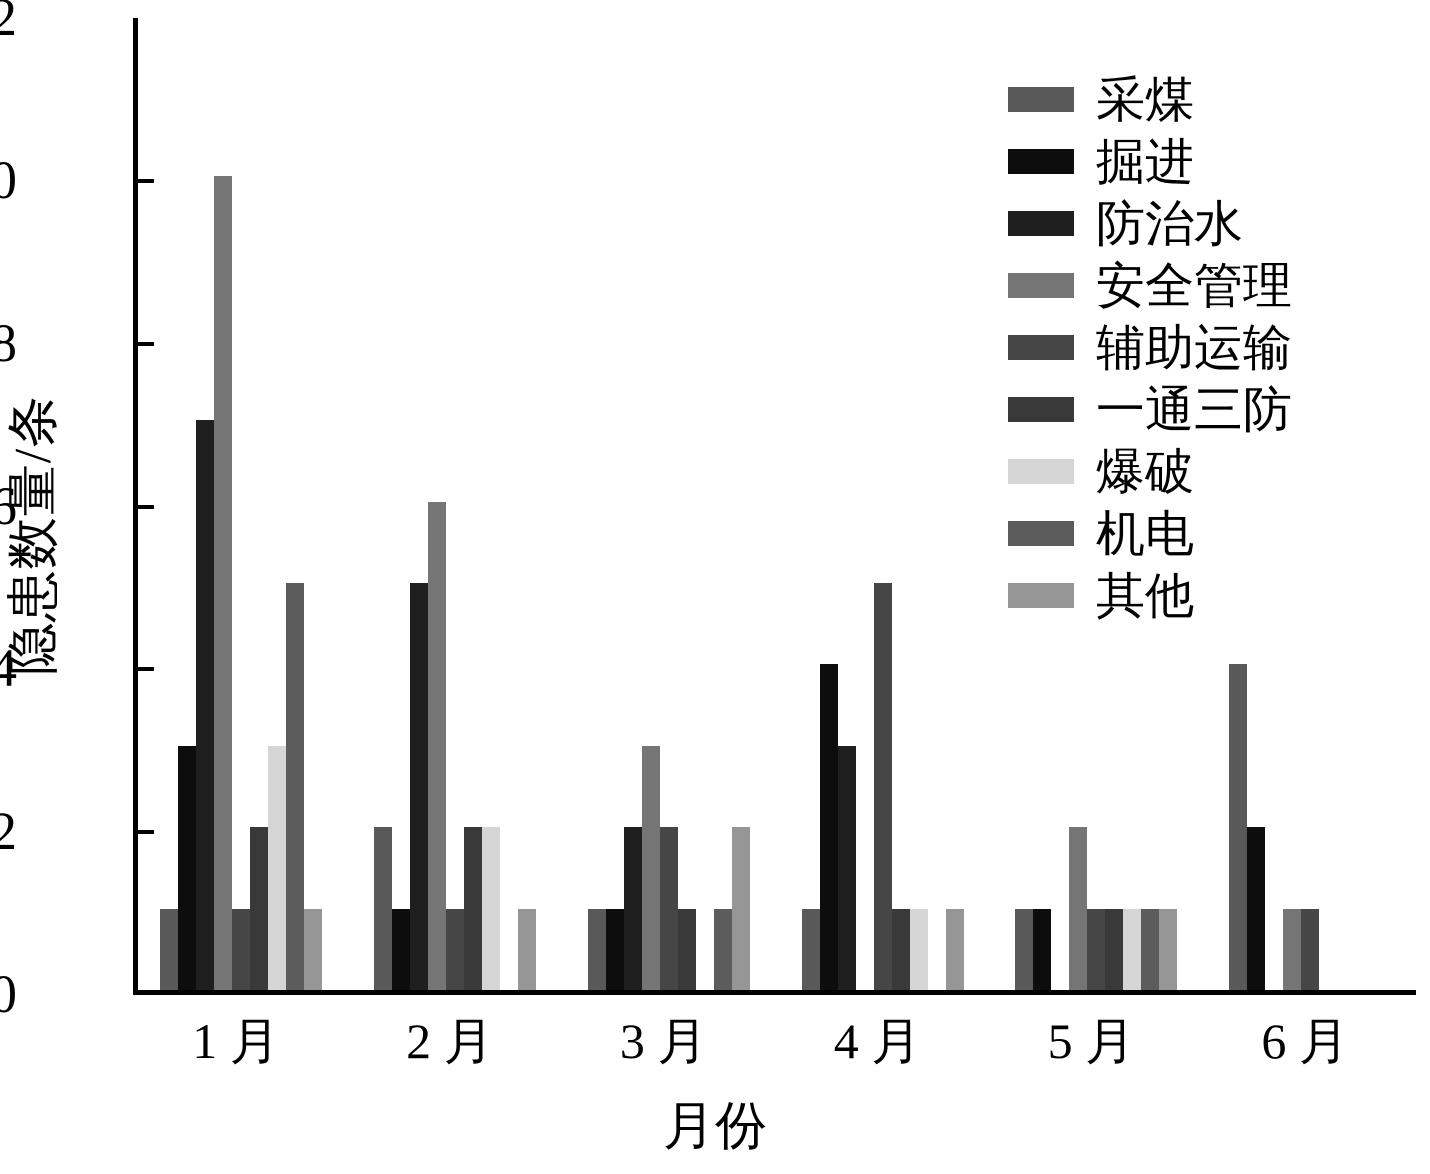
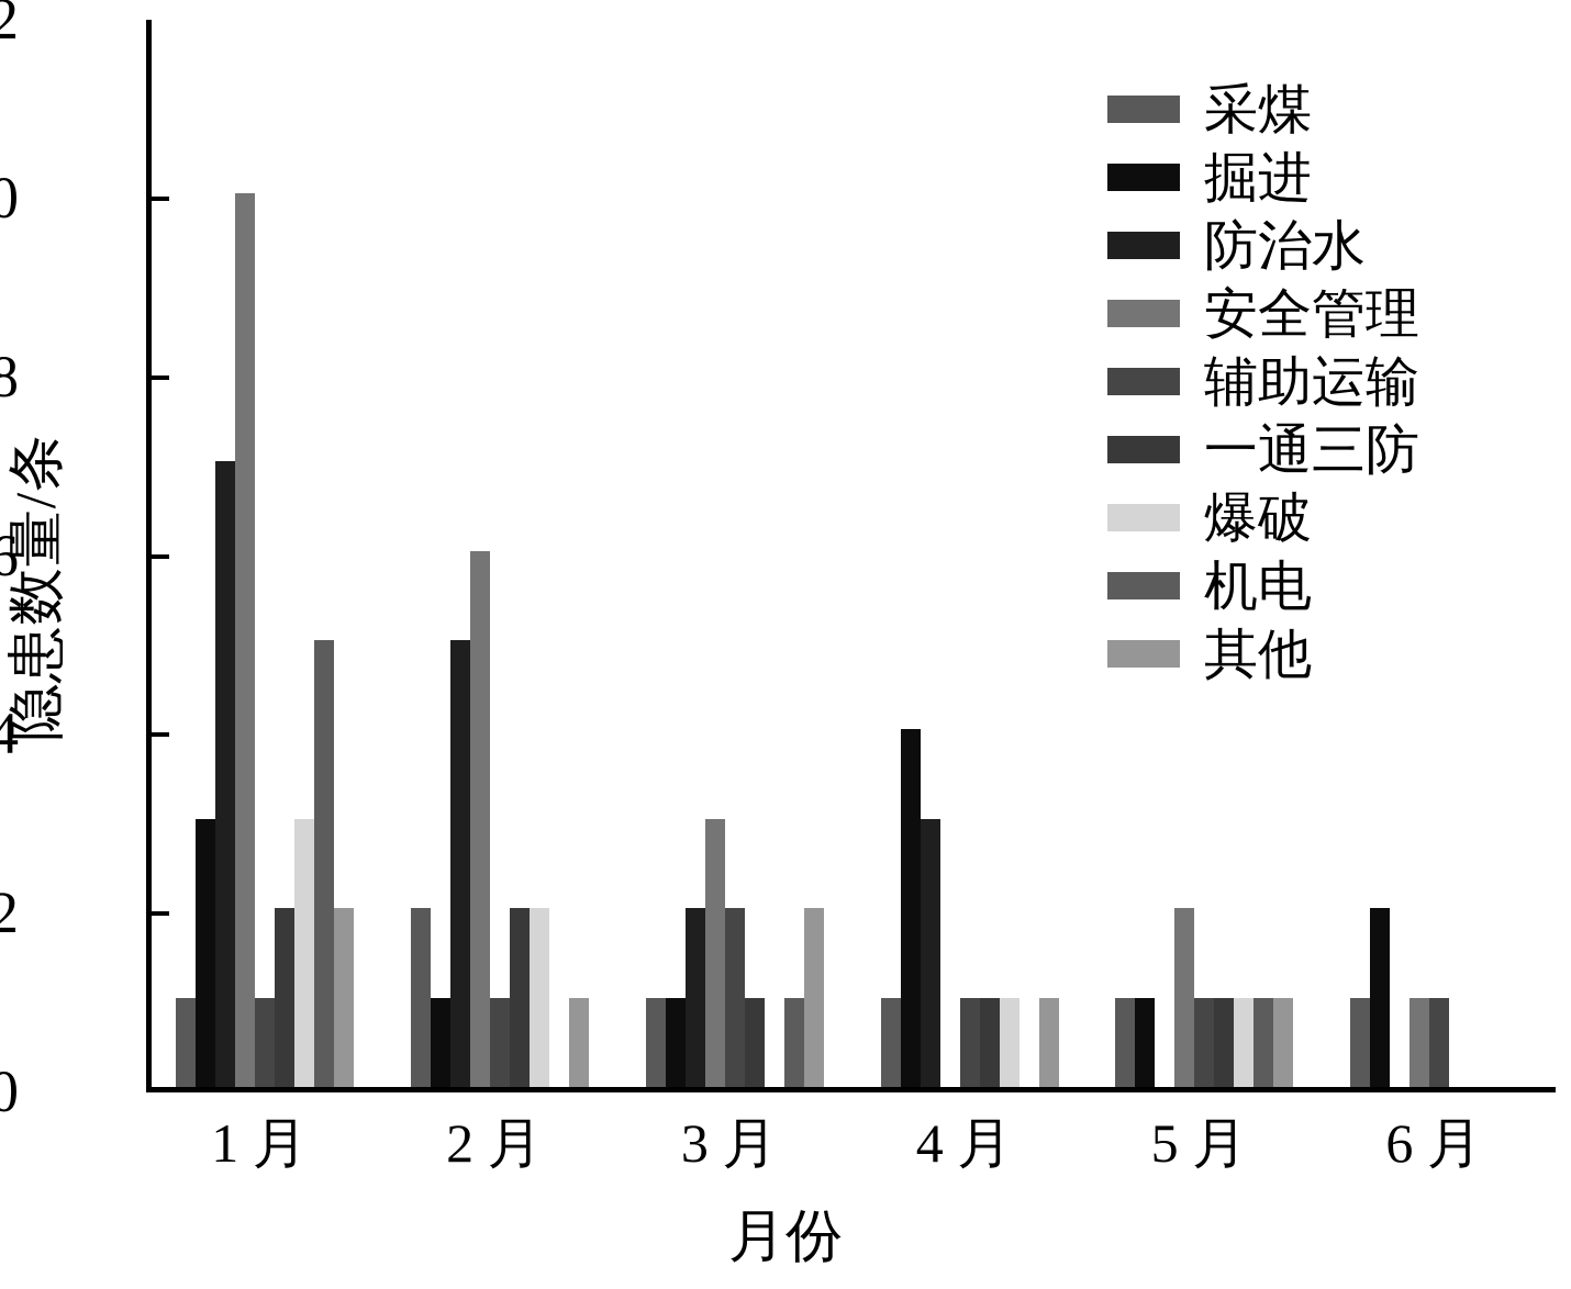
其他/1 月: 1 -> 2
辅助运输/4 月: 5 -> 1
采煤/6 月: 4 -> 1
